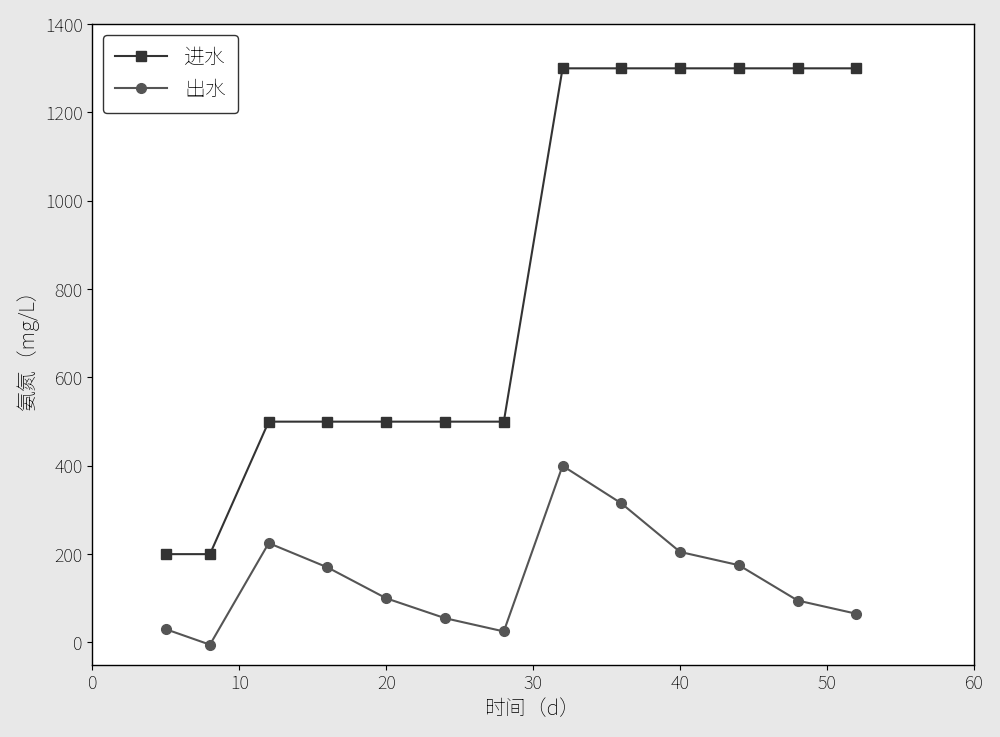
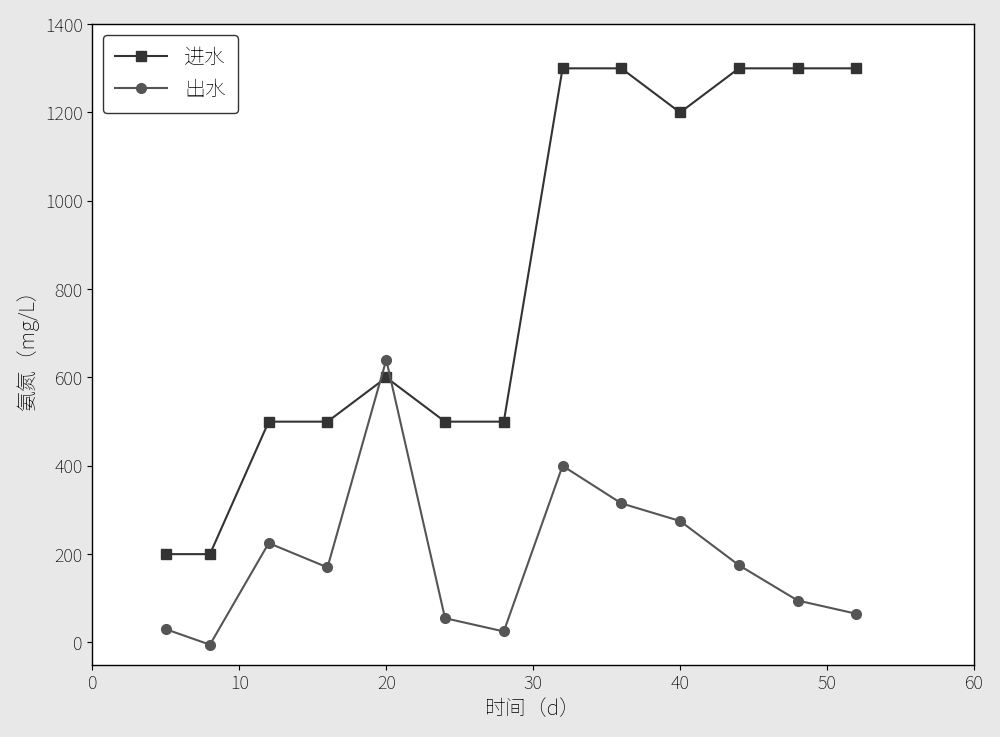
进水/20: 500 -> 600
出水/20: 100 -> 640
进水/40: 1300 -> 1200
出水/40: 205 -> 275
